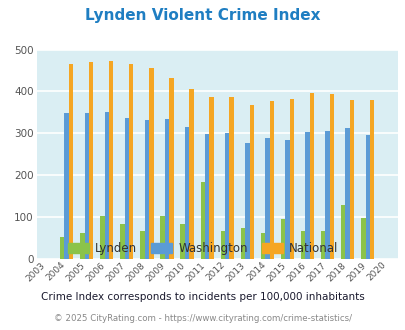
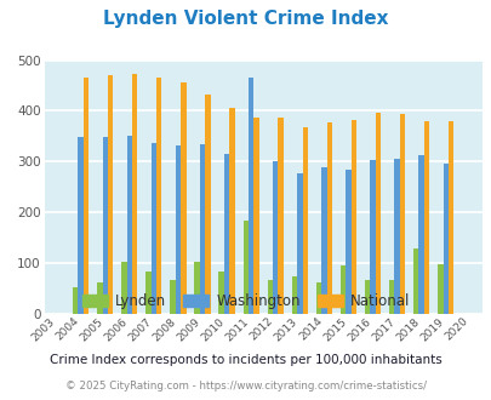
Washington/2011: 298 -> 465
